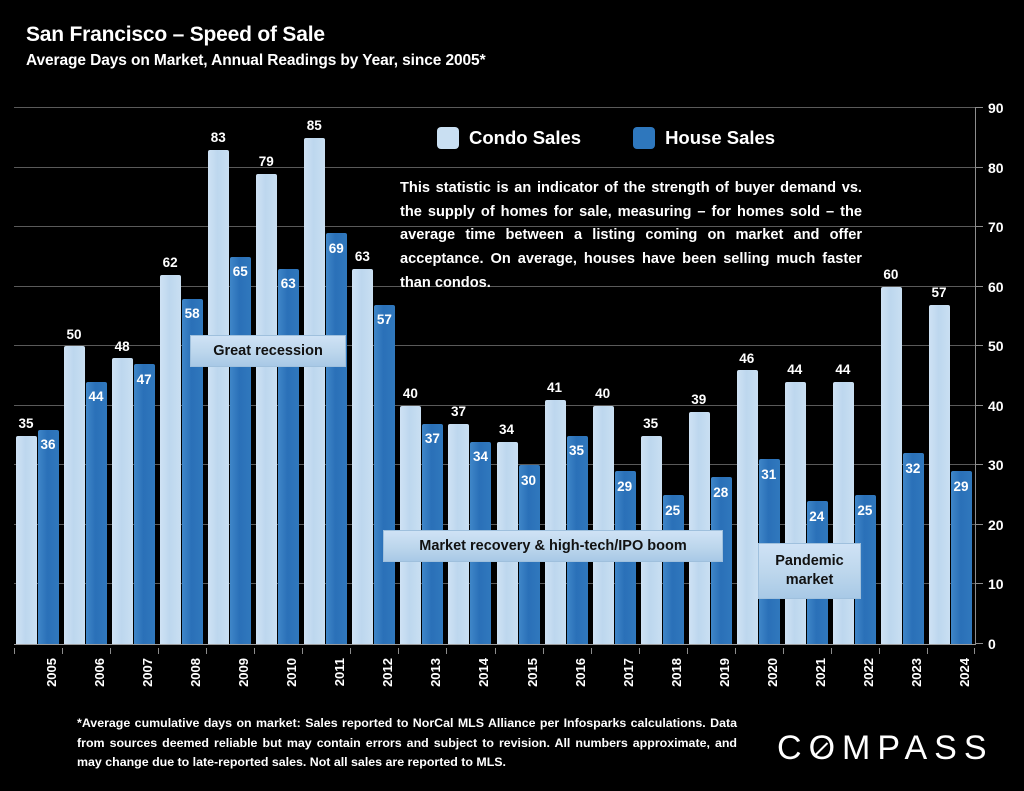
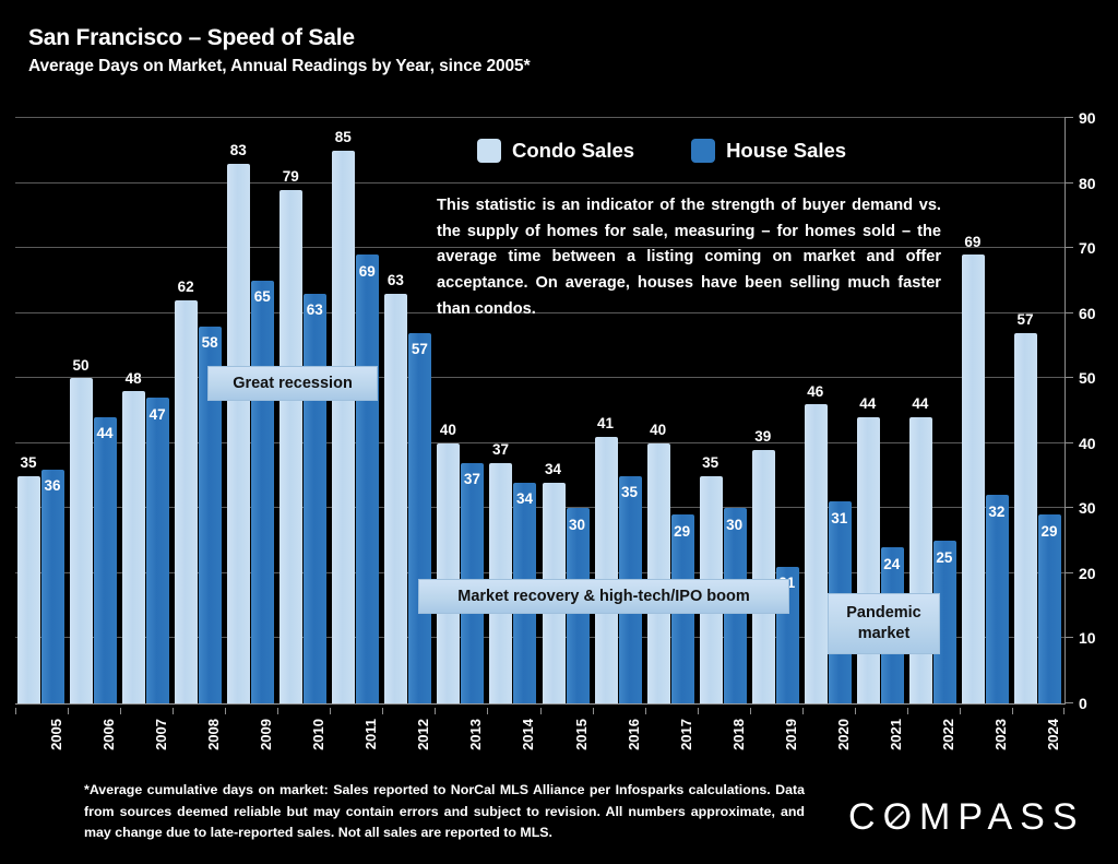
House Sales/2018: 25 -> 30
House Sales/2019: 28 -> 21
Condo Sales/2023: 60 -> 69
